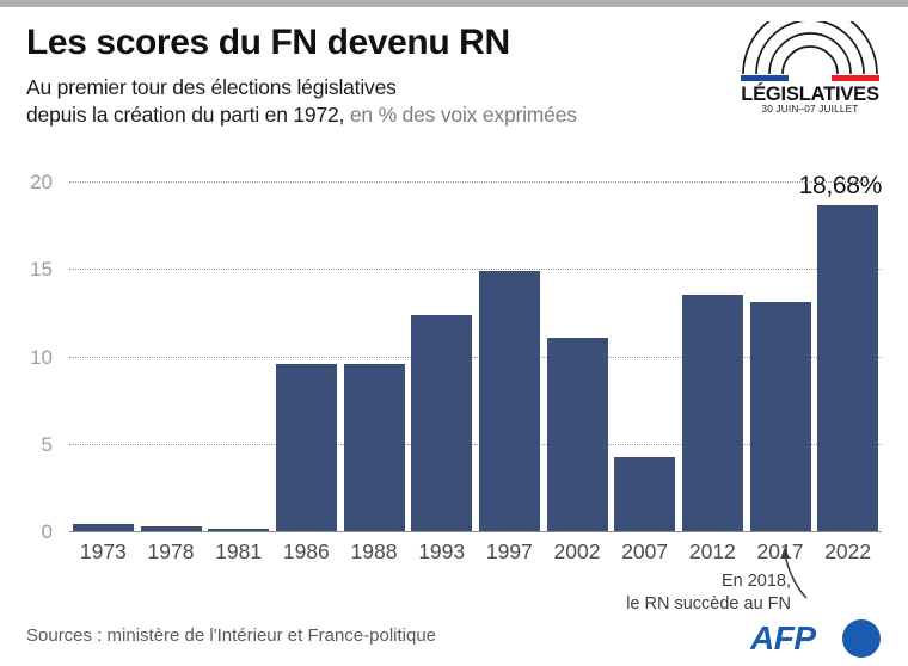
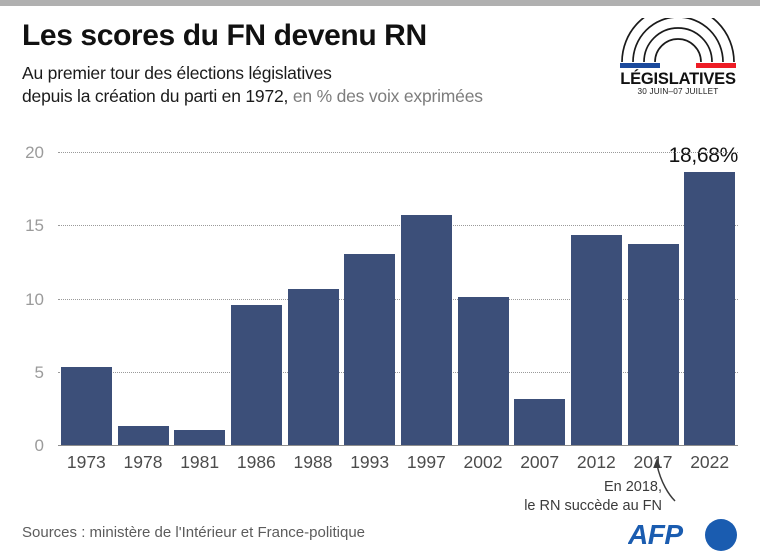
1973: 0.5 -> 5.4
1978: 0.3 -> 1.4
1981: 0.2 -> 1.1
1988: 9.7 -> 10.7
1993: 12.4 -> 13.1
1997: 14.9 -> 15.8
2002: 11.1 -> 10.2
2007: 4.3 -> 3.2
2012: 13.6 -> 14.4
2017: 13.2 -> 13.8
